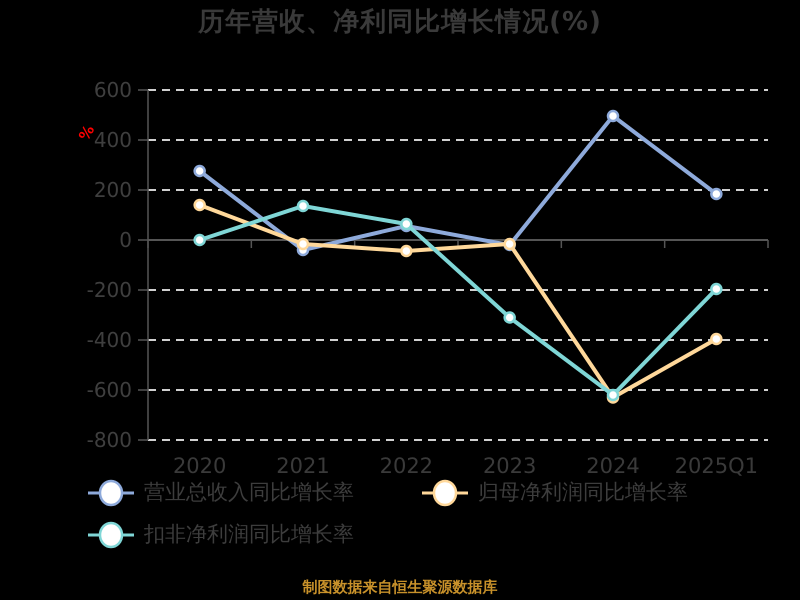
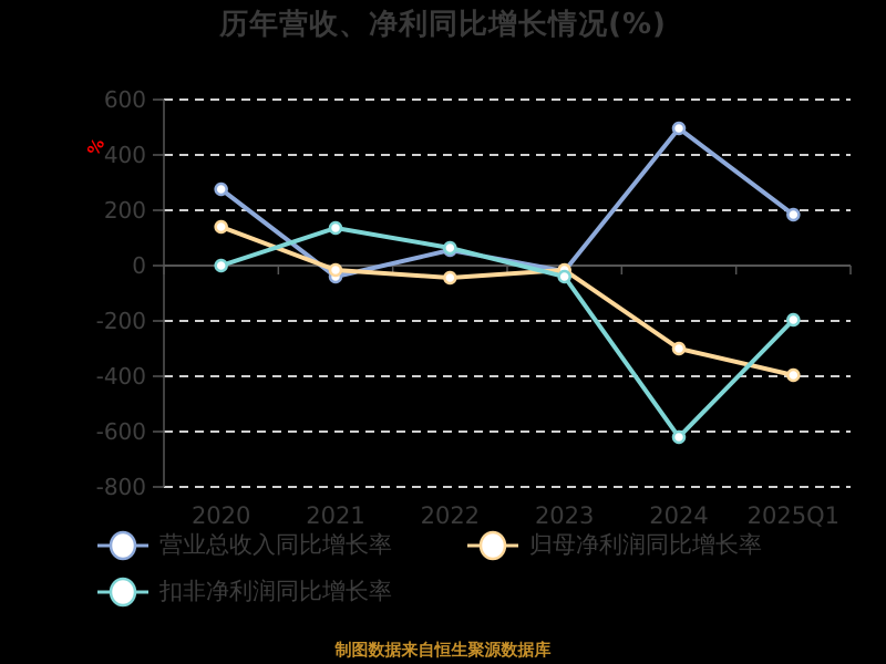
扣非净利润同比增长率/2023: -310 -> -40
归母净利润同比增长率/2024: -630 -> -300
